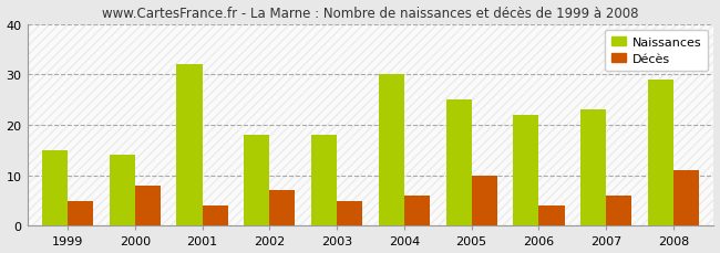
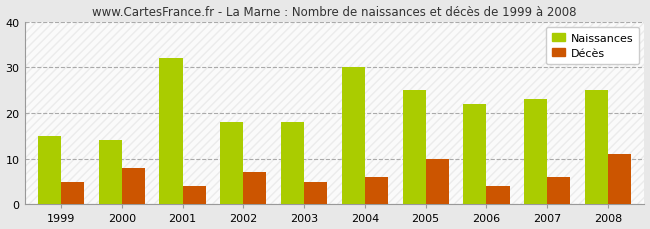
Naissances/2008: 29 -> 25
